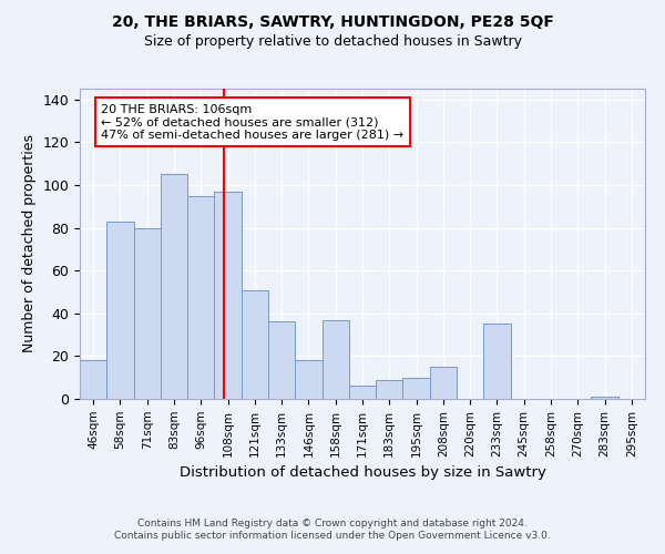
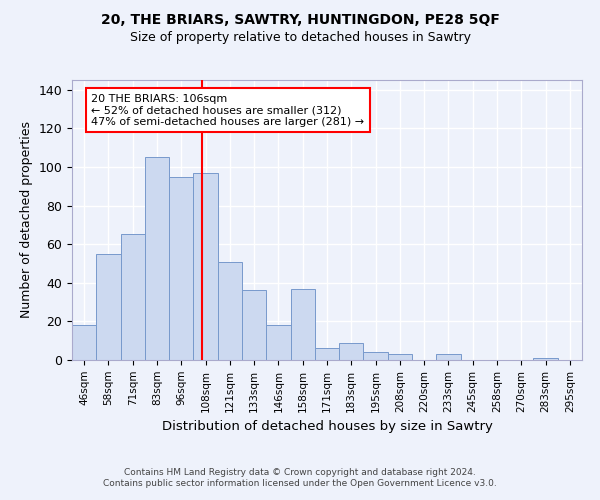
58sqm: 83 -> 55
71sqm: 80 -> 65
195sqm: 10 -> 4
208sqm: 15 -> 3
233sqm: 35 -> 3
